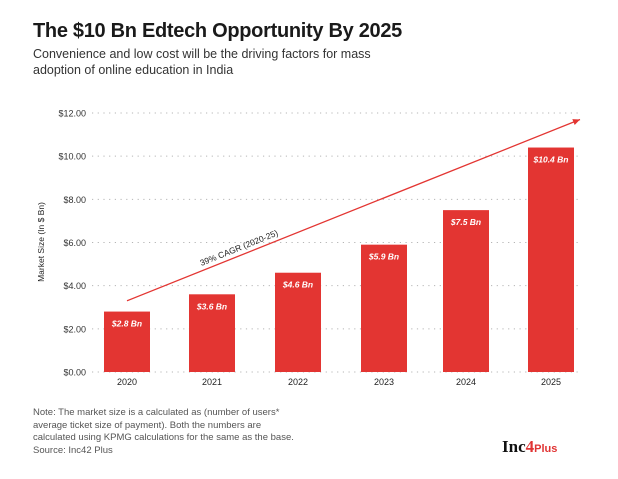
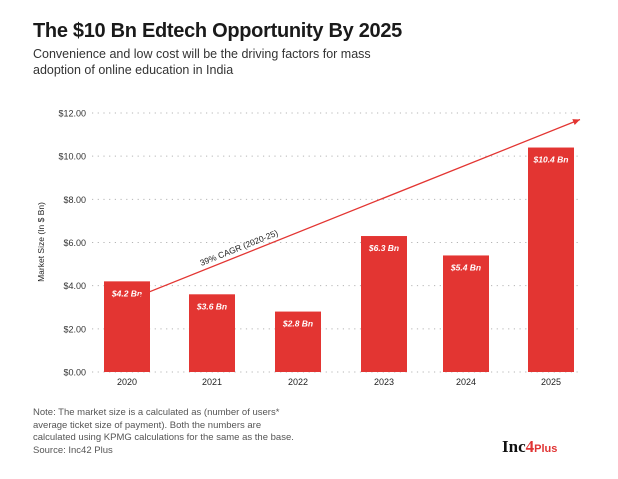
2020: $2.8 -> $4.2
2022: $4.6 -> $2.8
2023: $5.9 -> $6.3
2024: $7.5 -> $5.4
